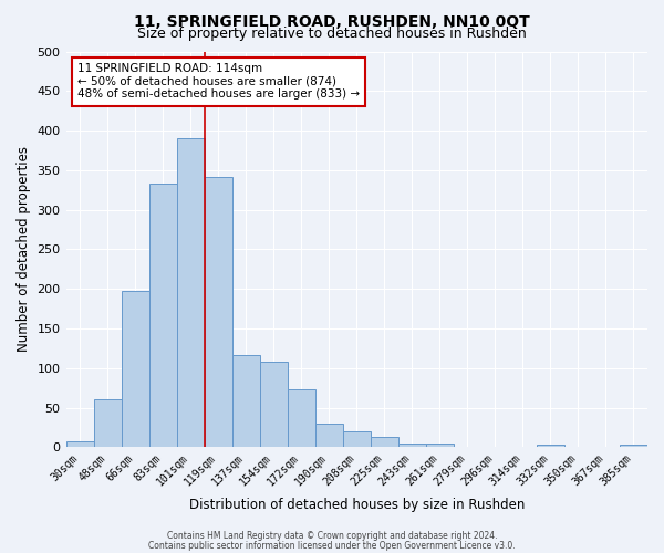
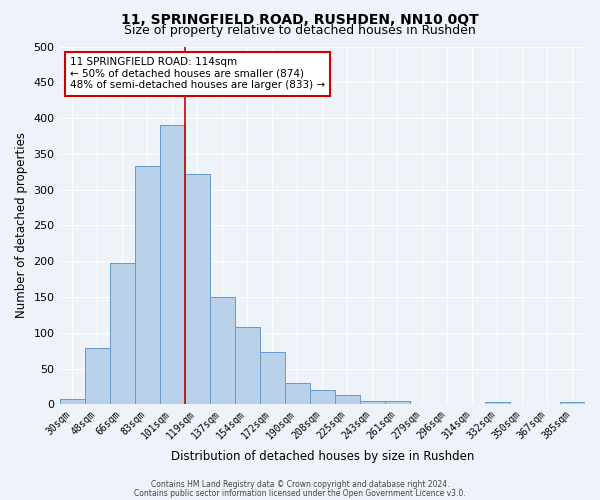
48sqm: 60 -> 78
119sqm: 342 -> 322
137sqm: 116 -> 150
